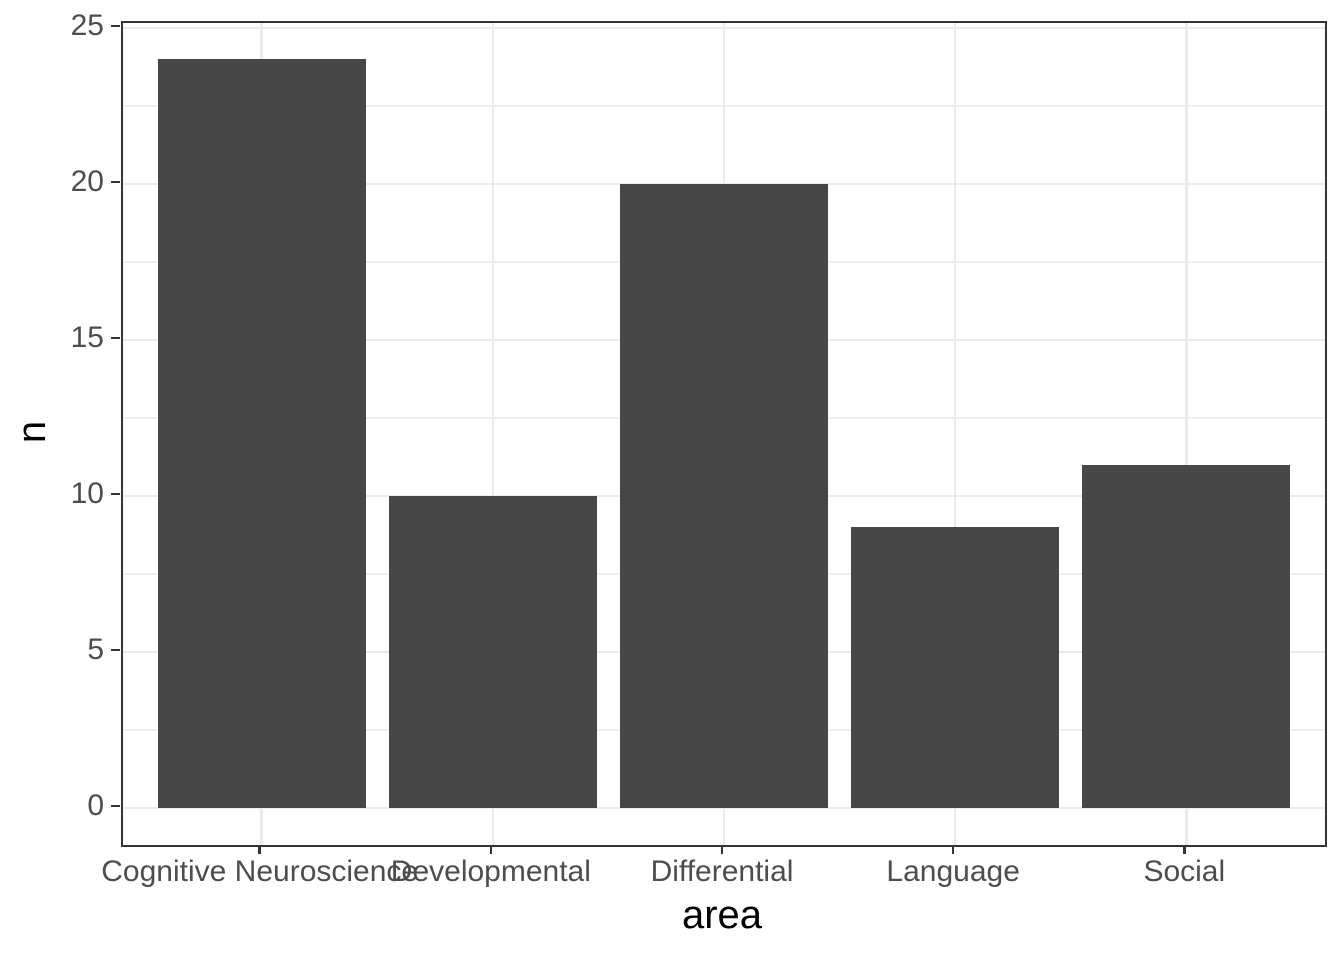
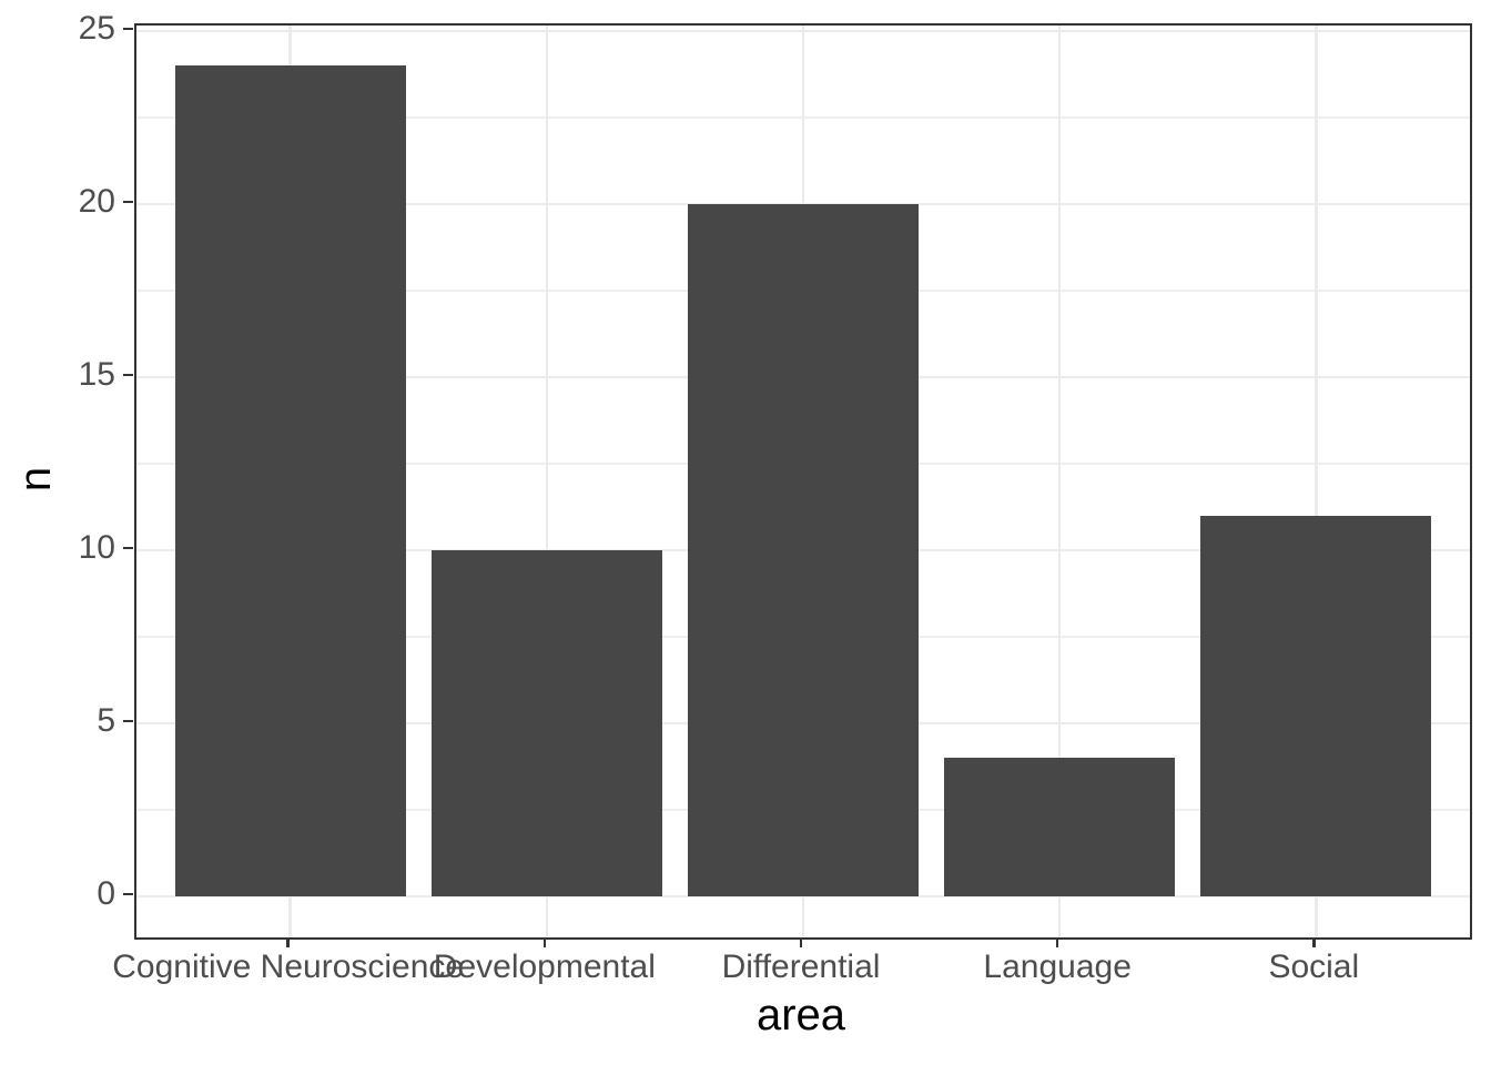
Language: 9 -> 4
